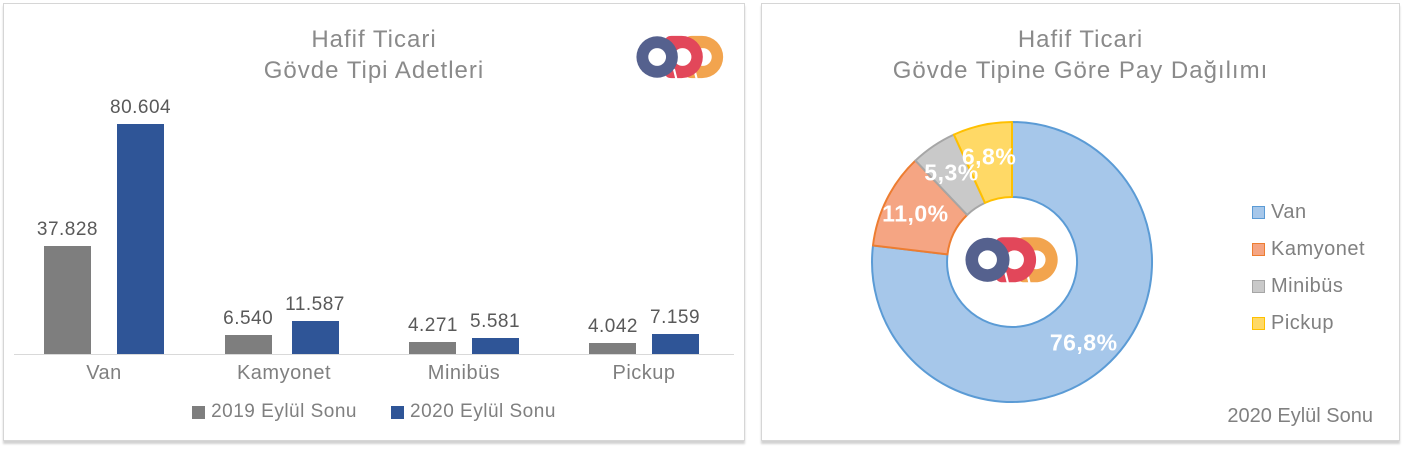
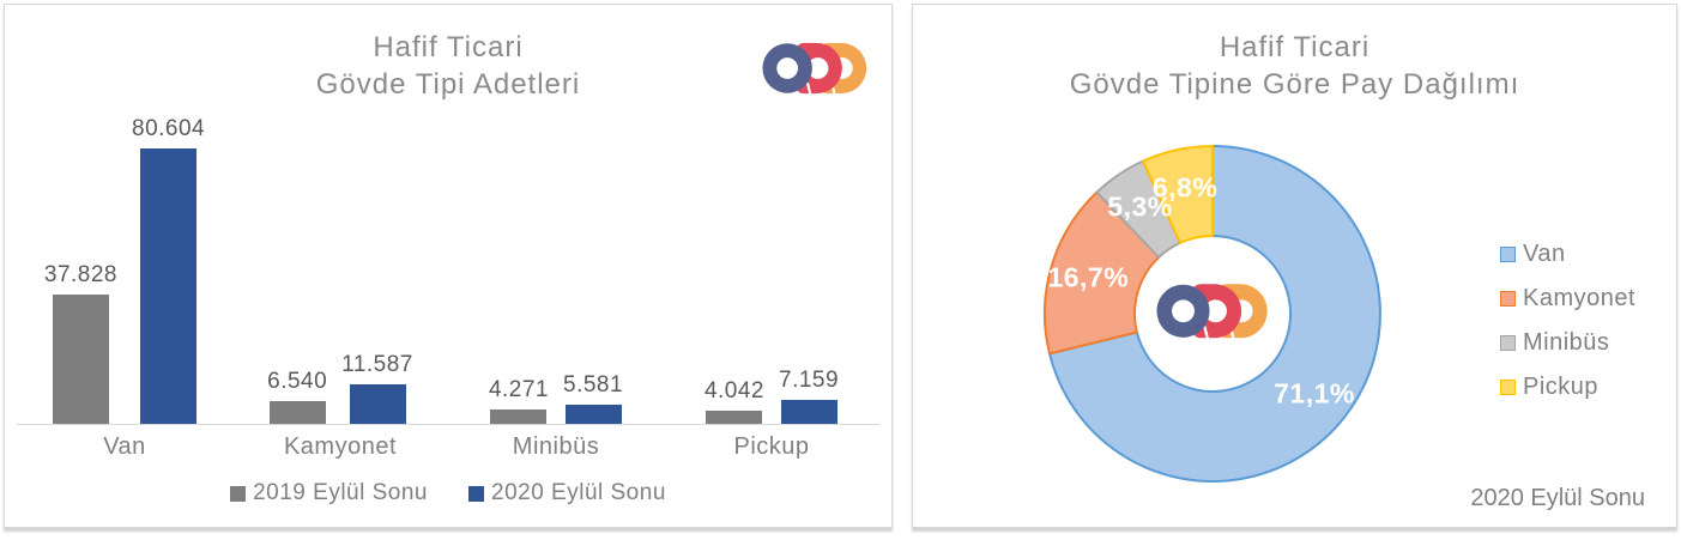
Hafif Ticari Gövde Tipine Göre Pay Dağılımı/Van: 76,8% -> 71,1%
Hafif Ticari Gövde Tipine Göre Pay Dağılımı/Kamyonet: 11,0% -> 16,7%
